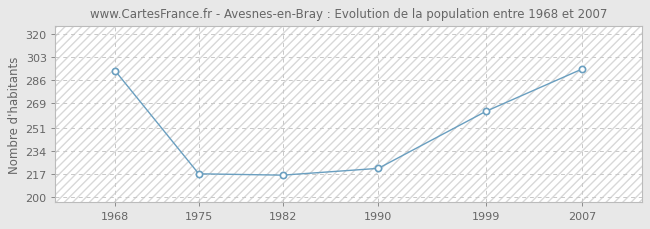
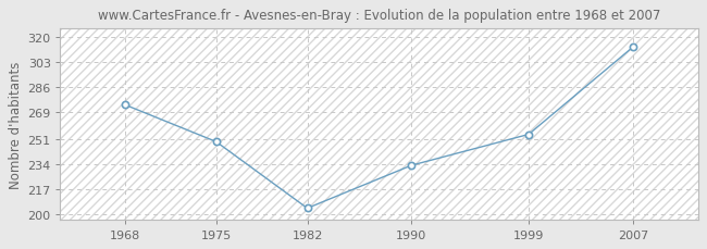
1968: 293 -> 274
1975: 217 -> 249
1982: 216 -> 204
1990: 221 -> 233
1999: 263 -> 254
2007: 294 -> 313
